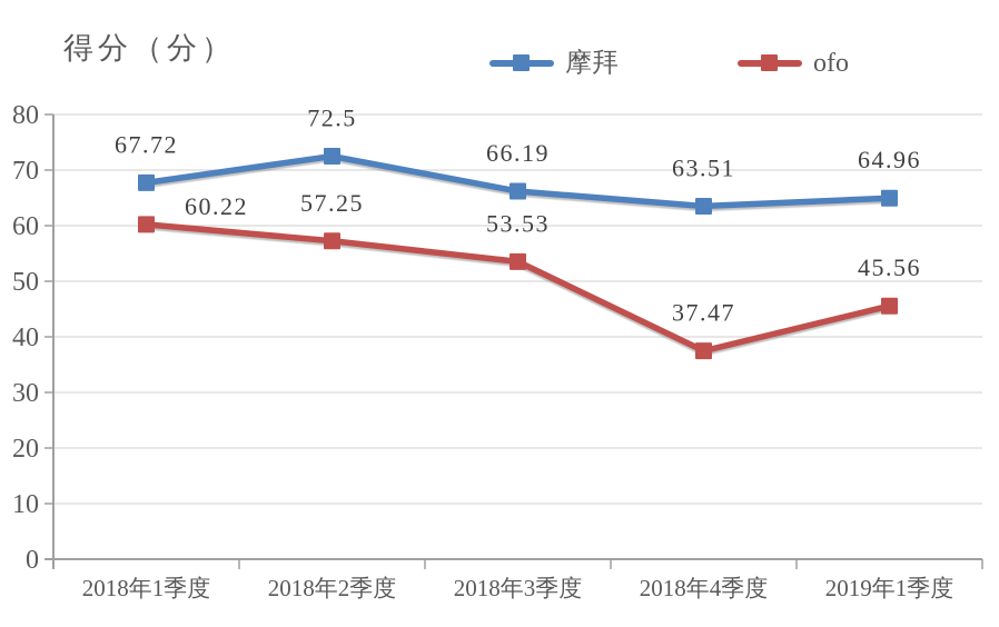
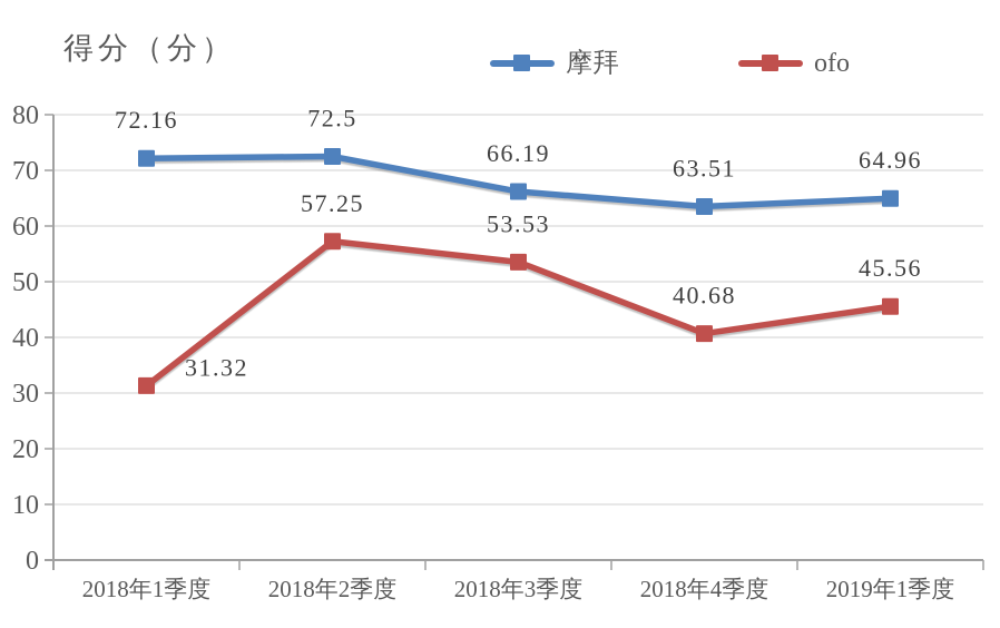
摩拜/2018年1季度: 67.72 -> 72.16
ofo/2018年1季度: 60.22 -> 31.32
ofo/2018年4季度: 37.47 -> 40.68
